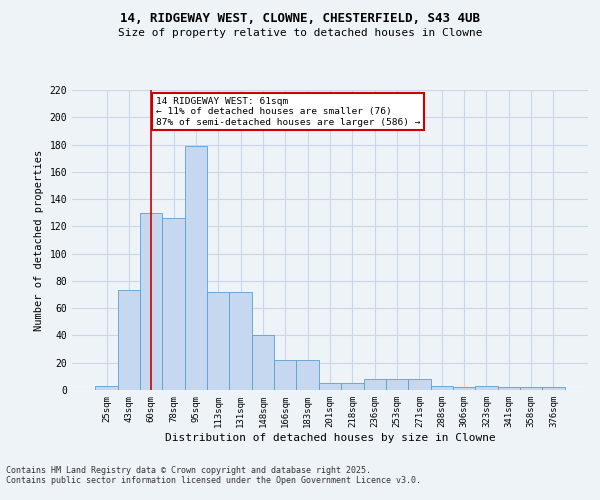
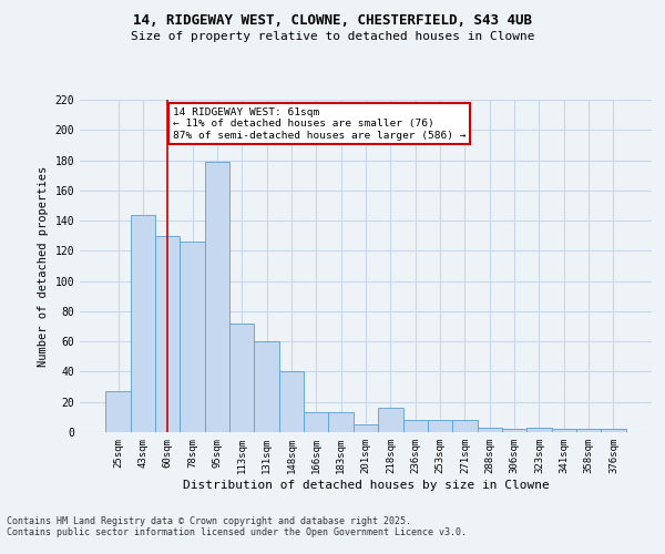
25sqm: 3 -> 27
43sqm: 73 -> 144
131sqm: 72 -> 60
166sqm: 22 -> 13
183sqm: 22 -> 13
218sqm: 5 -> 16
